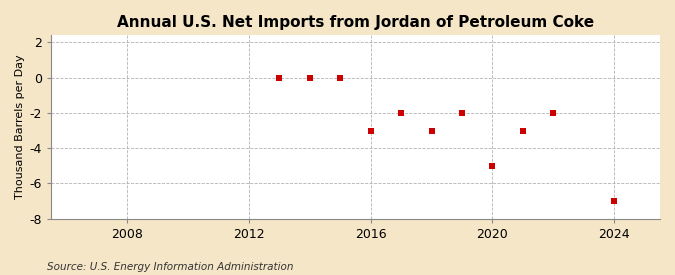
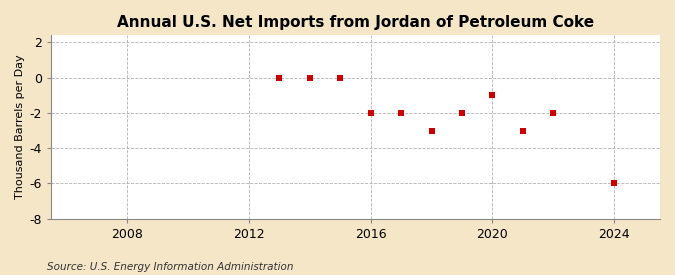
2016: -3 -> -2
2020: -5 -> -1
2024: -7 -> -6
